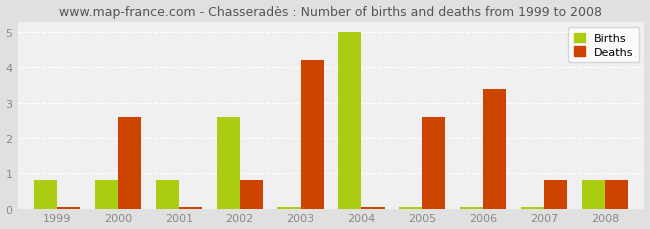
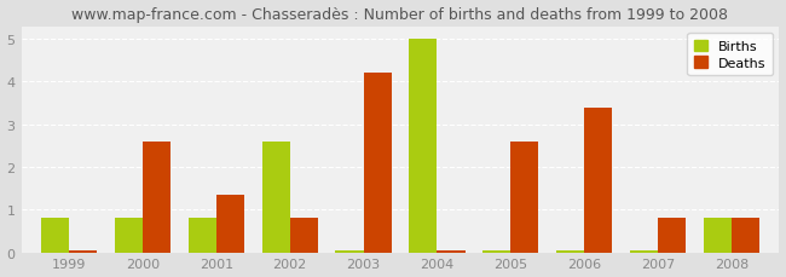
Deaths/2001: 0.05 -> 1.35
